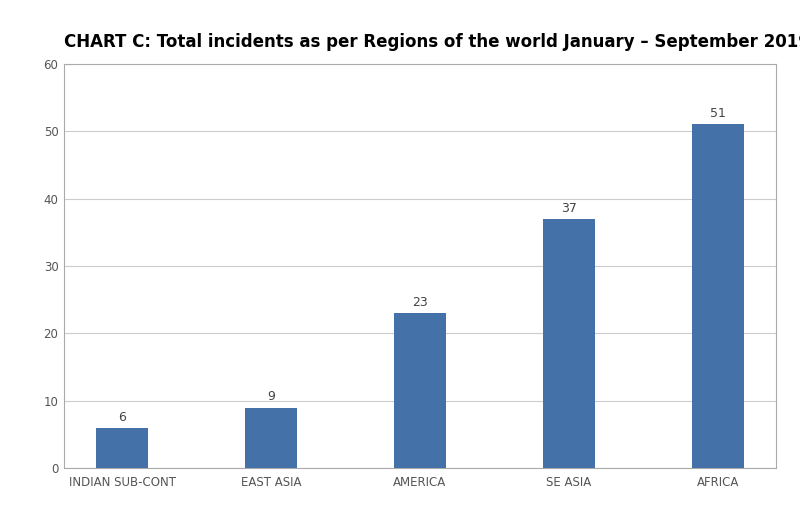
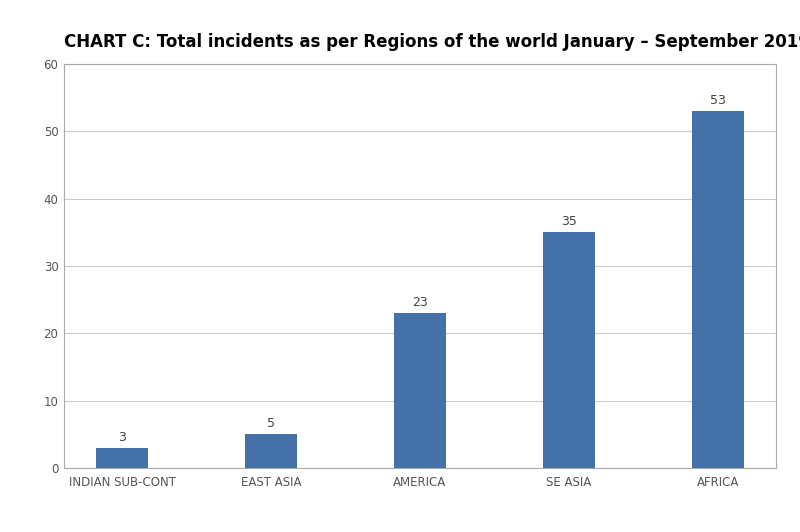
INDIAN SUB-CONT: 6 -> 3
EAST ASIA: 9 -> 5
SE ASIA: 37 -> 35
AFRICA: 51 -> 53
